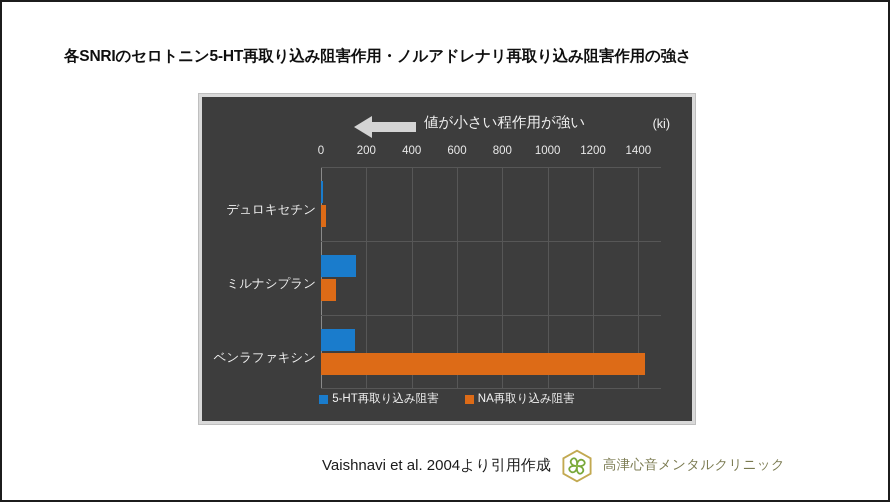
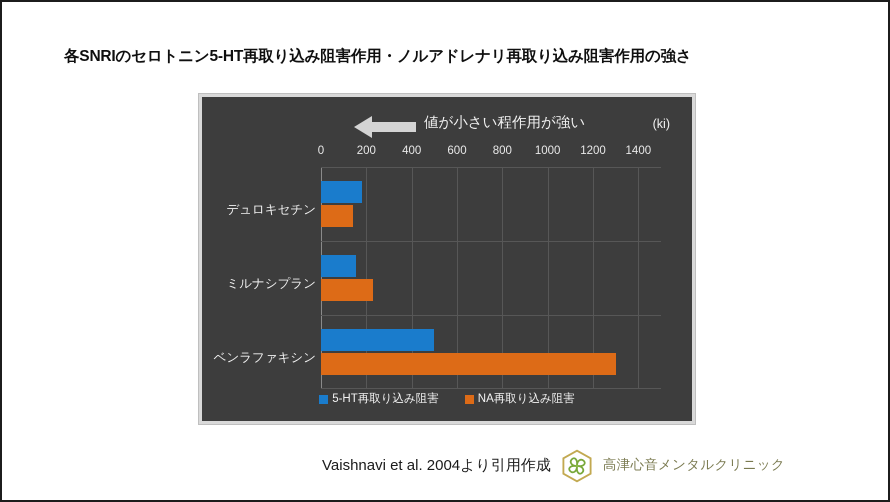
5-HT再取り込み阻害/デュロキセチン: 10 -> 180
NA再取り込み阻害/デュロキセチン: 20 -> 140
NA再取り込み阻害/ミルナシプラン: 70 -> 230
5-HT再取り込み阻害/ベンラファキシン: 150 -> 500
NA再取り込み阻害/ベンラファキシン: 1430 -> 1300
